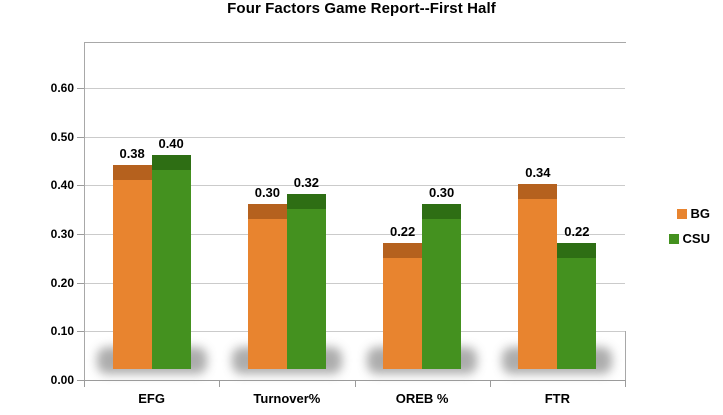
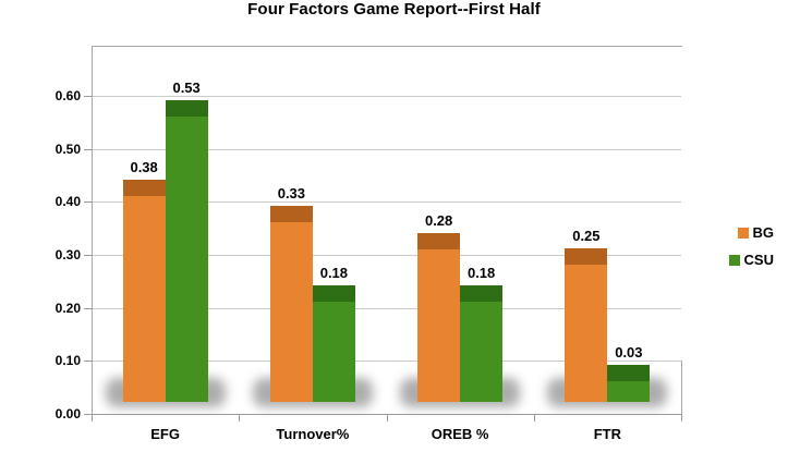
CSU/EFG: 0.40 -> 0.53
BG/Turnover%: 0.30 -> 0.33
CSU/Turnover%: 0.32 -> 0.18
BG/OREB %: 0.22 -> 0.28
CSU/OREB %: 0.30 -> 0.18
BG/FTR: 0.34 -> 0.25
CSU/FTR: 0.22 -> 0.03
